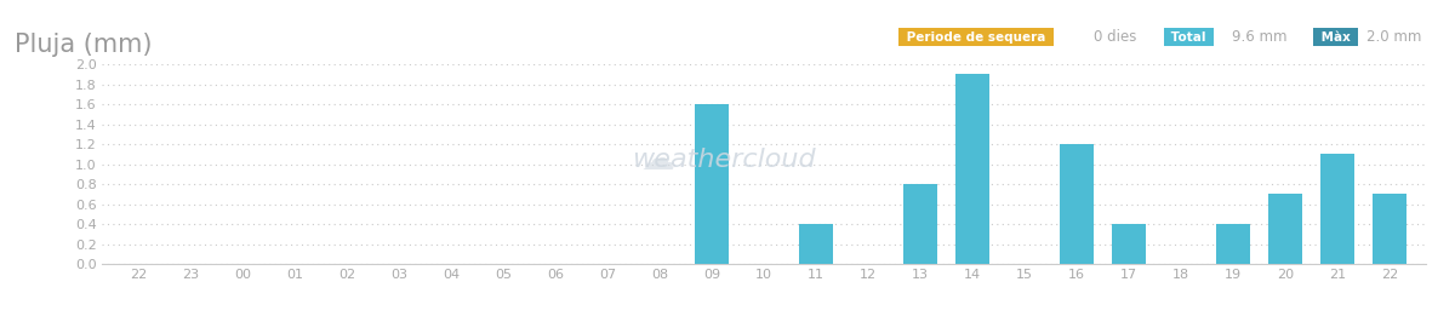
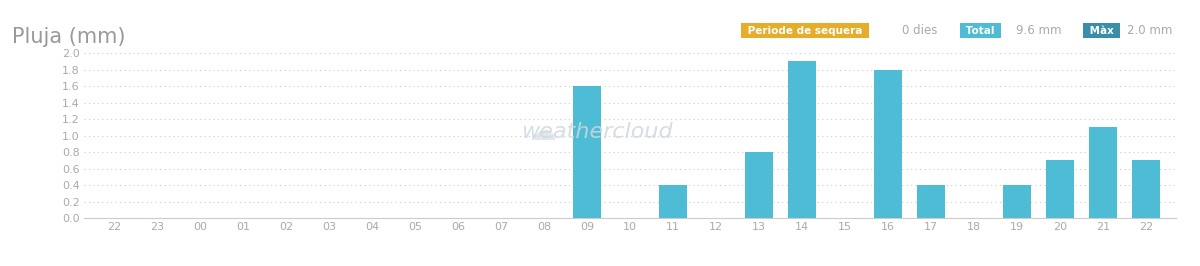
16: 1.2 -> 1.8
